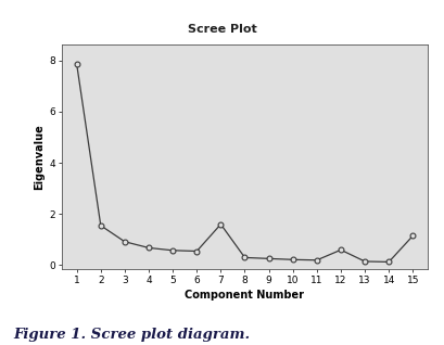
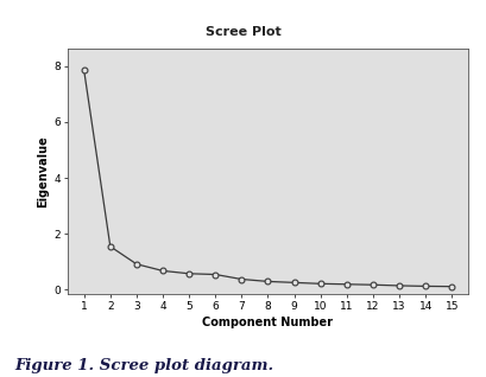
7: 1.60 -> 0.38
12: 0.60 -> 0.18
15: 1.15 -> 0.12
